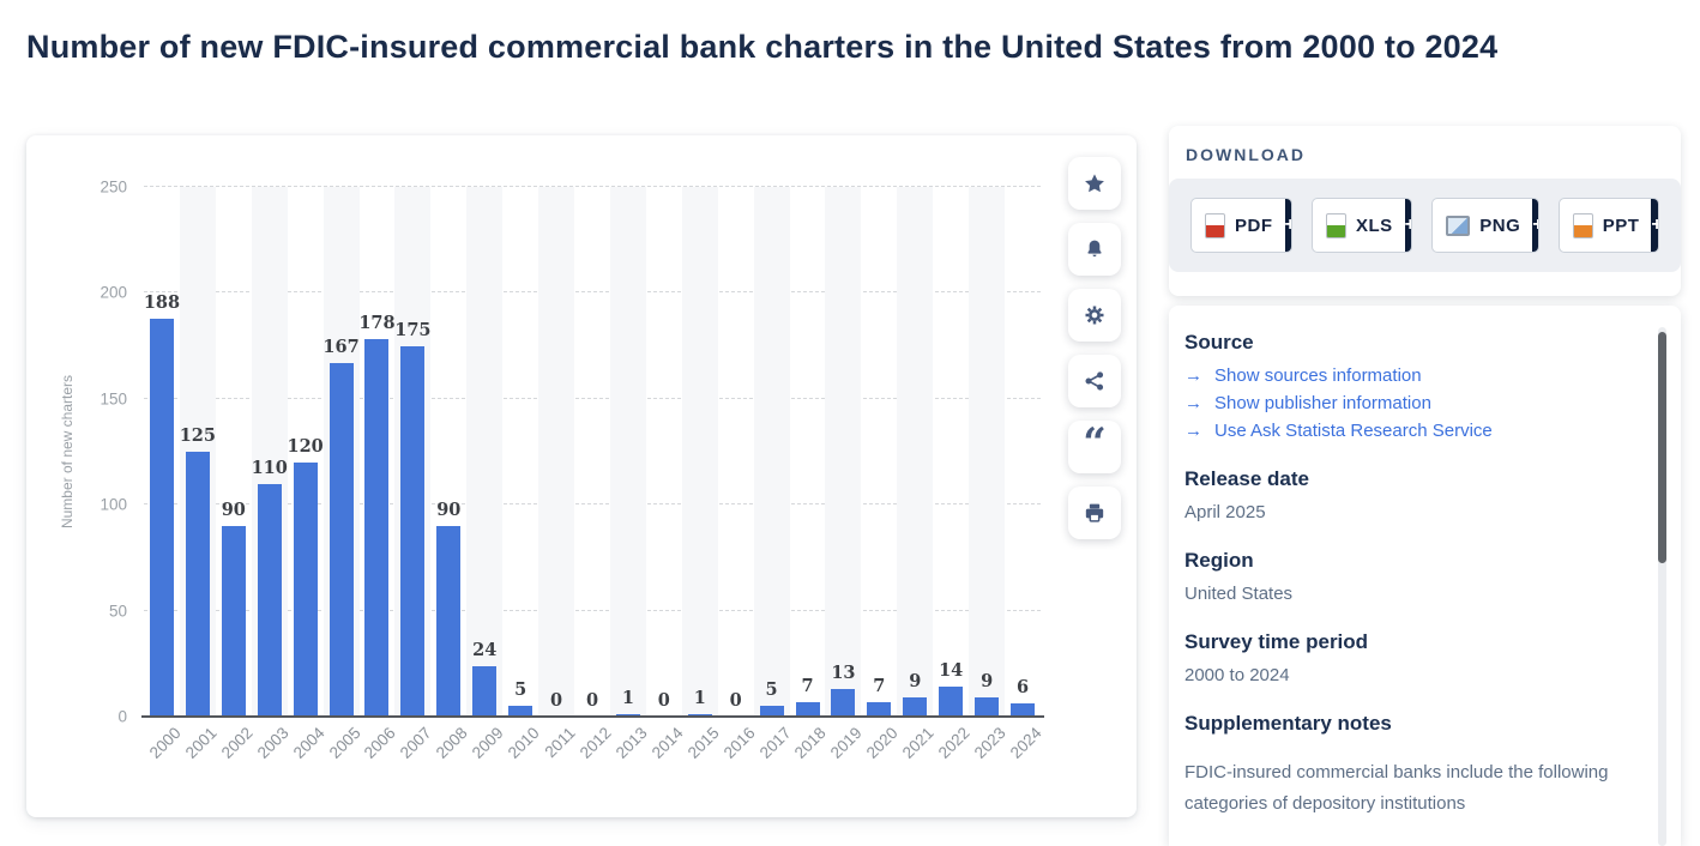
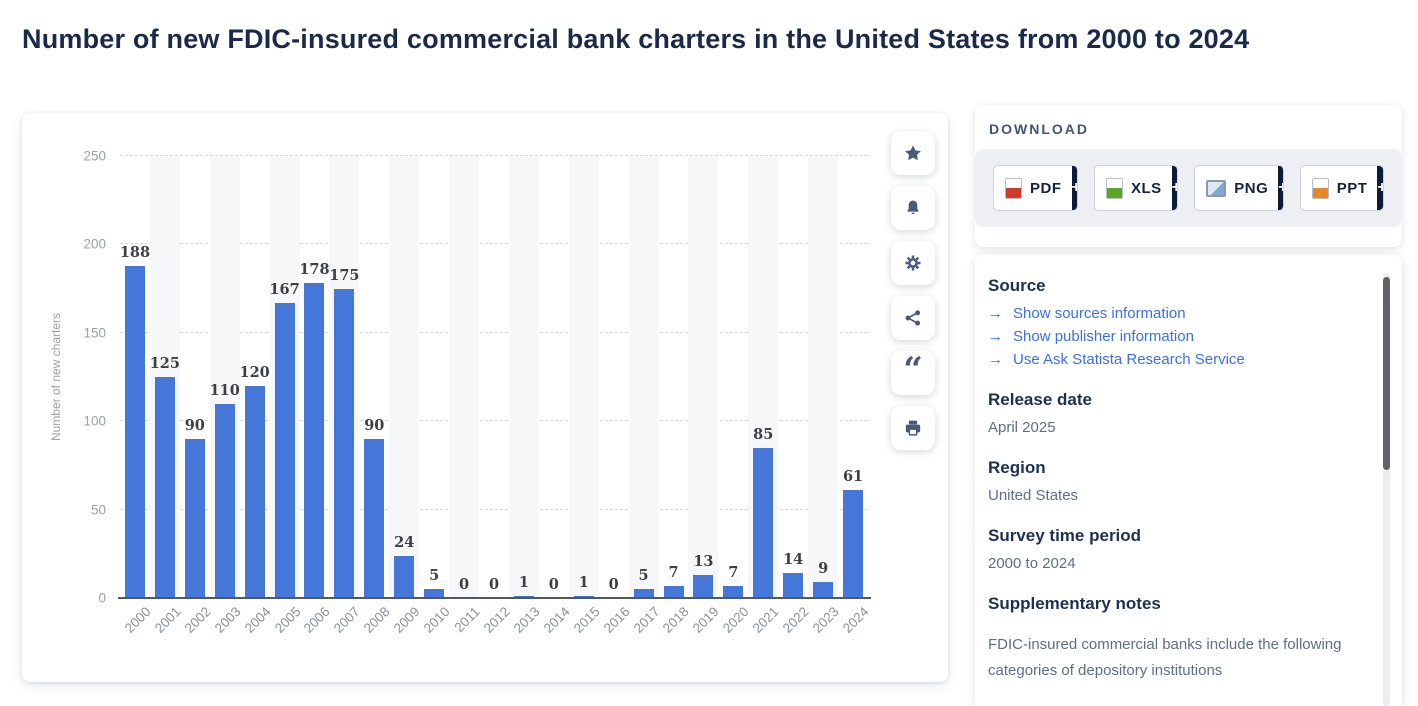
2021: 9 -> 85
2024: 6 -> 61
